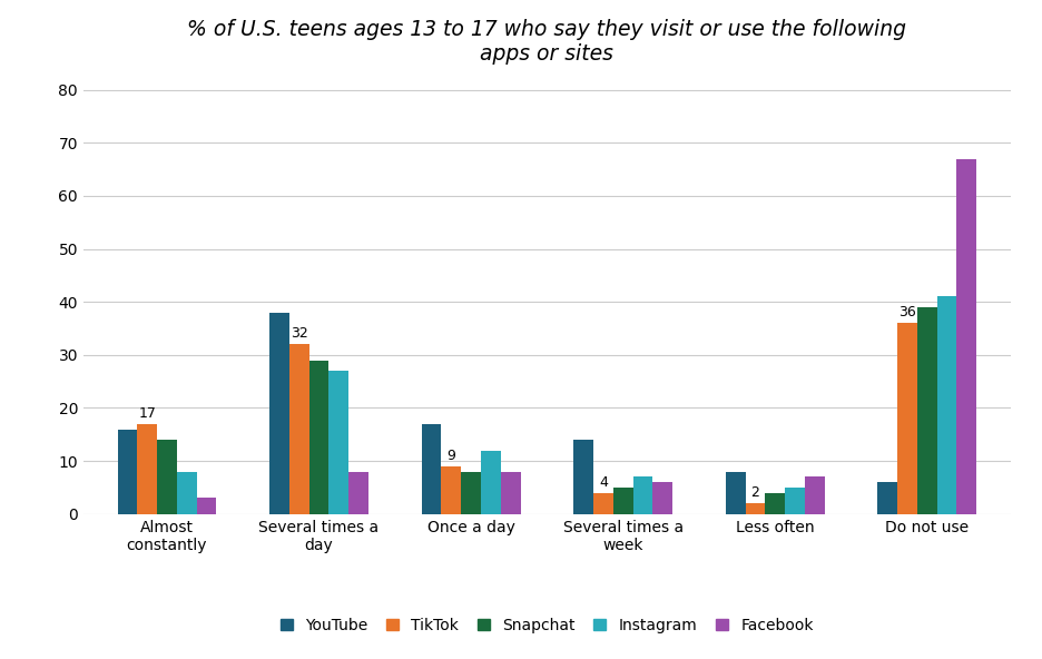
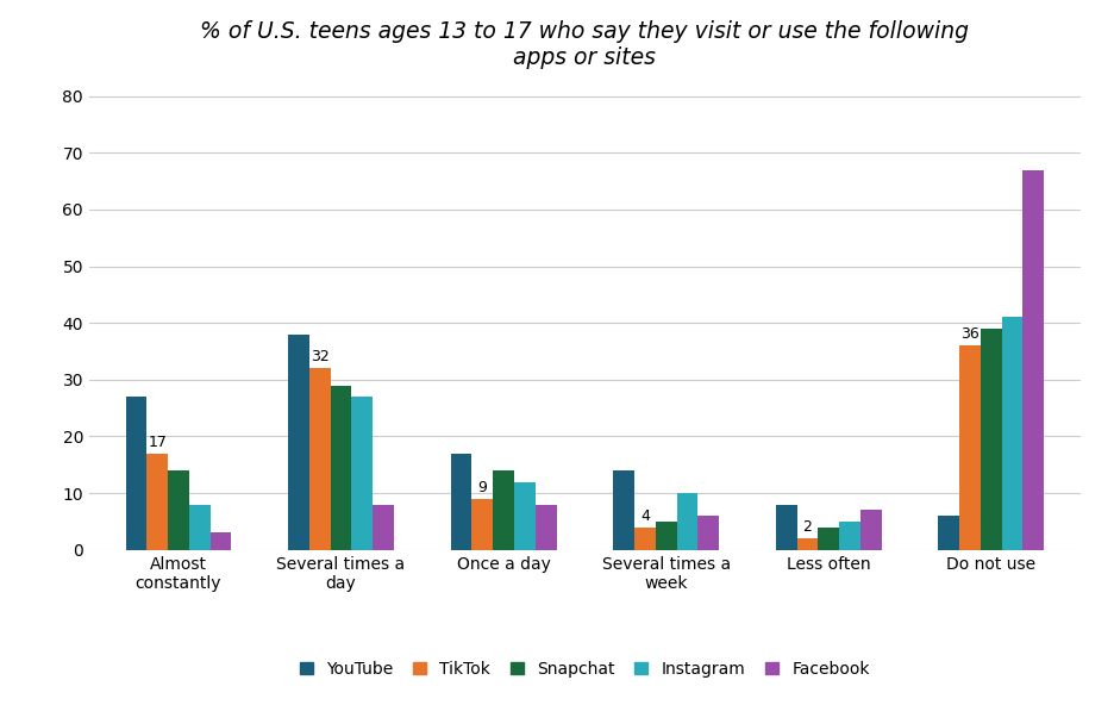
YouTube/Almost constantly: 16 -> 27
Snapchat/Once a day: 8 -> 14
Instagram/Several times a week: 7 -> 10
